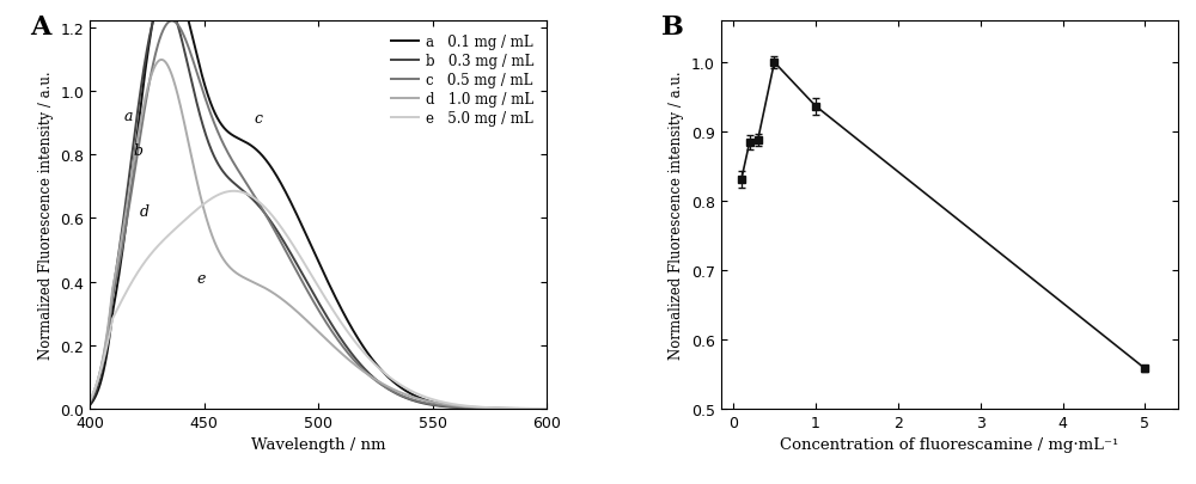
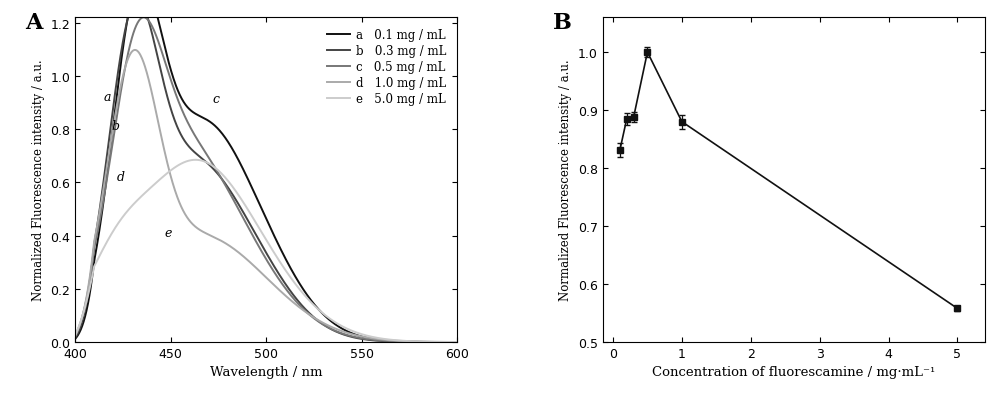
1: 0.937 -> 0.880
